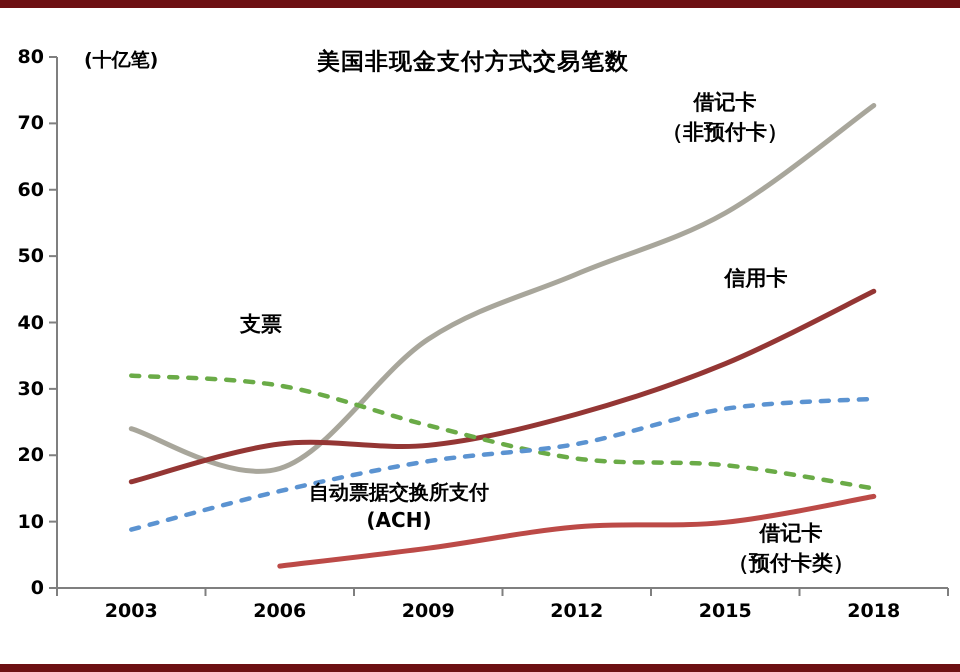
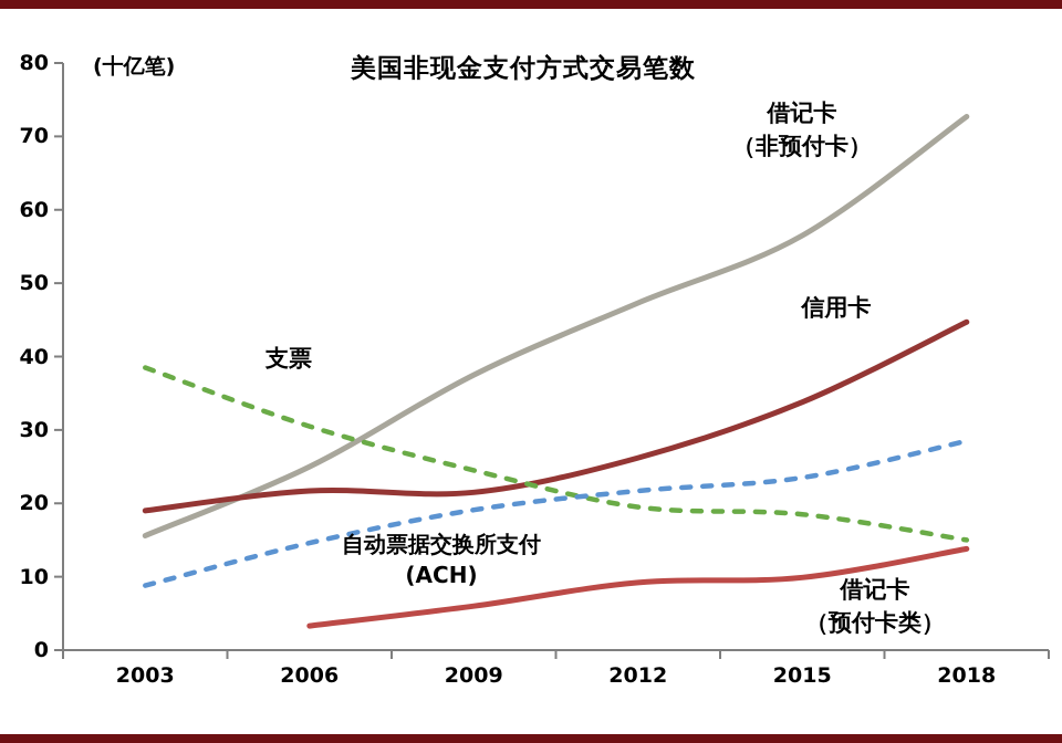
借记卡（非预付卡）/2003: 24 -> 16
信用卡/2003: 16 -> 19
支票/2003: 32 -> 38
借记卡（非预付卡）/2006: 18 -> 25
自动票据交换所支付 (ACH)/2015: 27 -> 24
